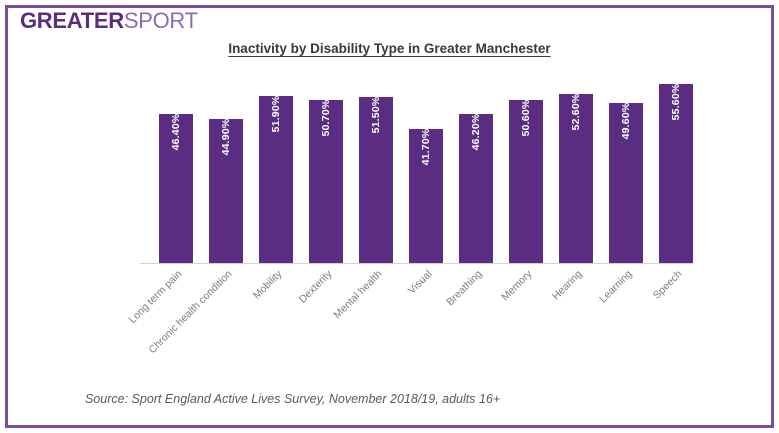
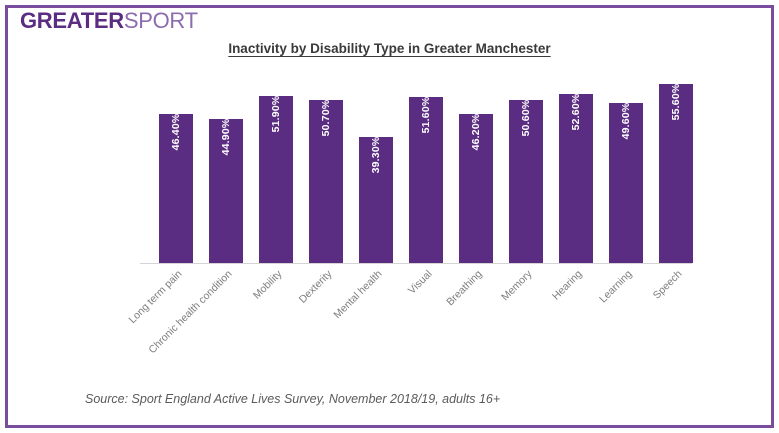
Mental health: 51.50% -> 39.30%
Visual: 41.70% -> 51.60%
